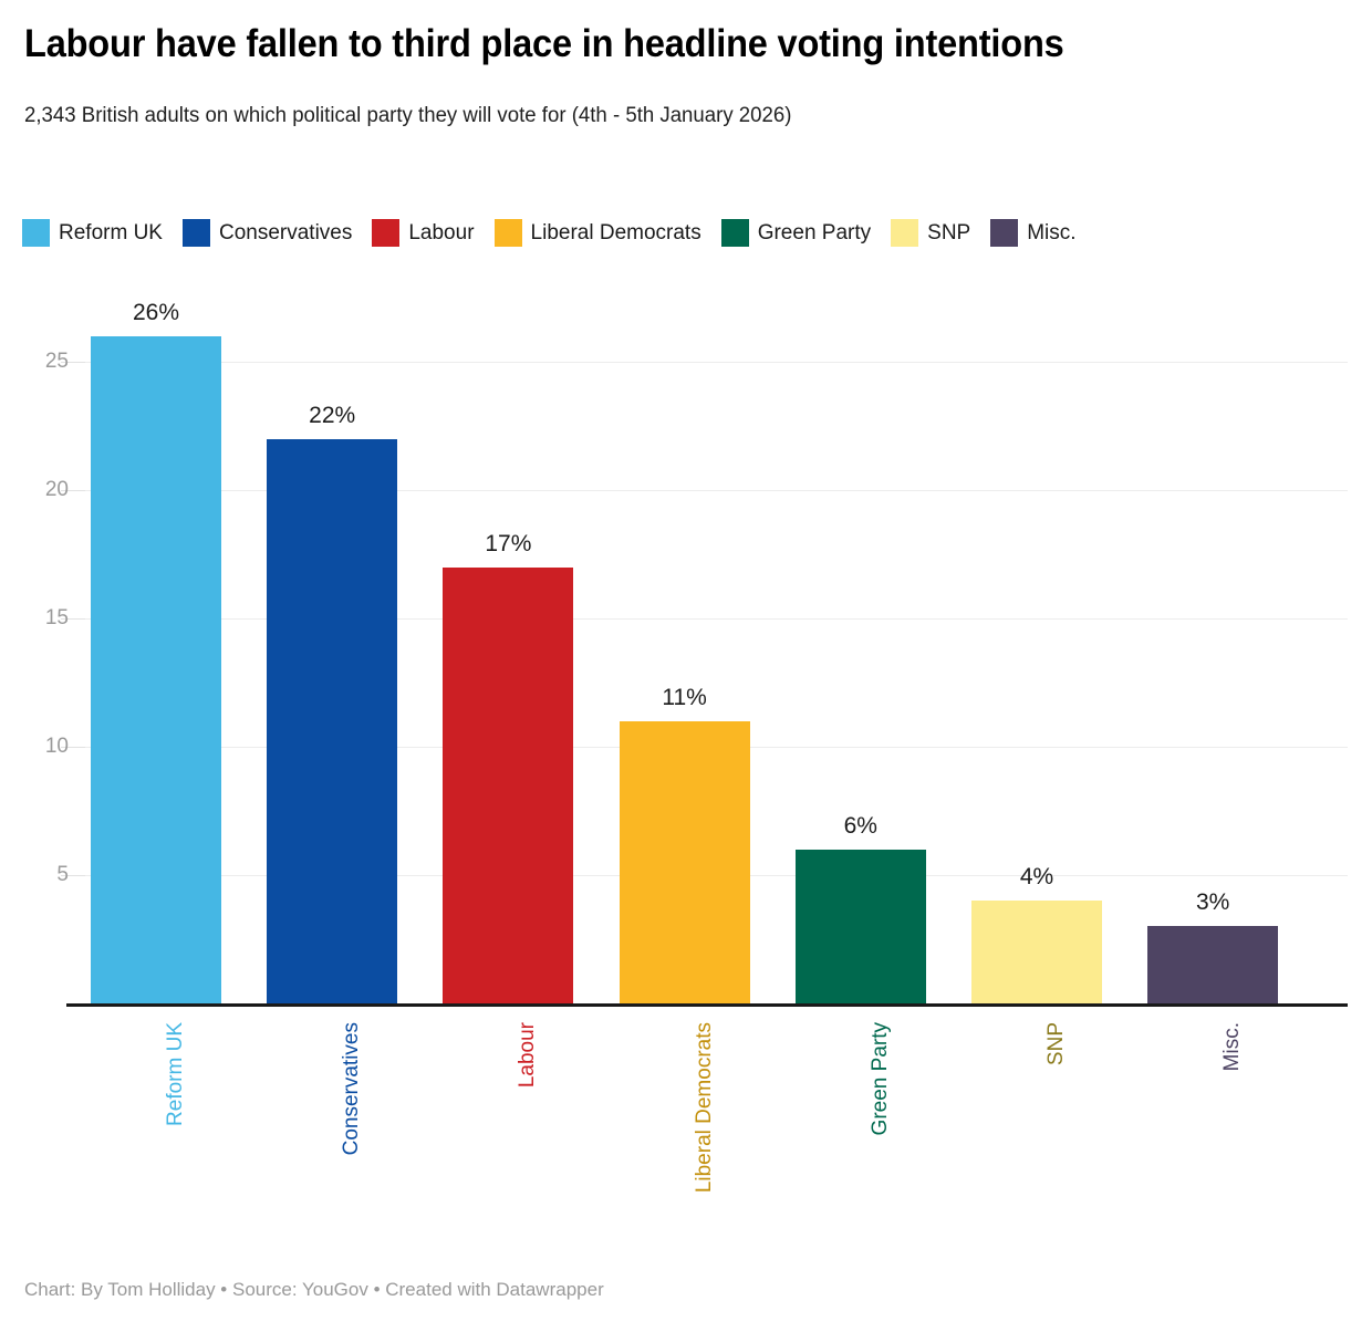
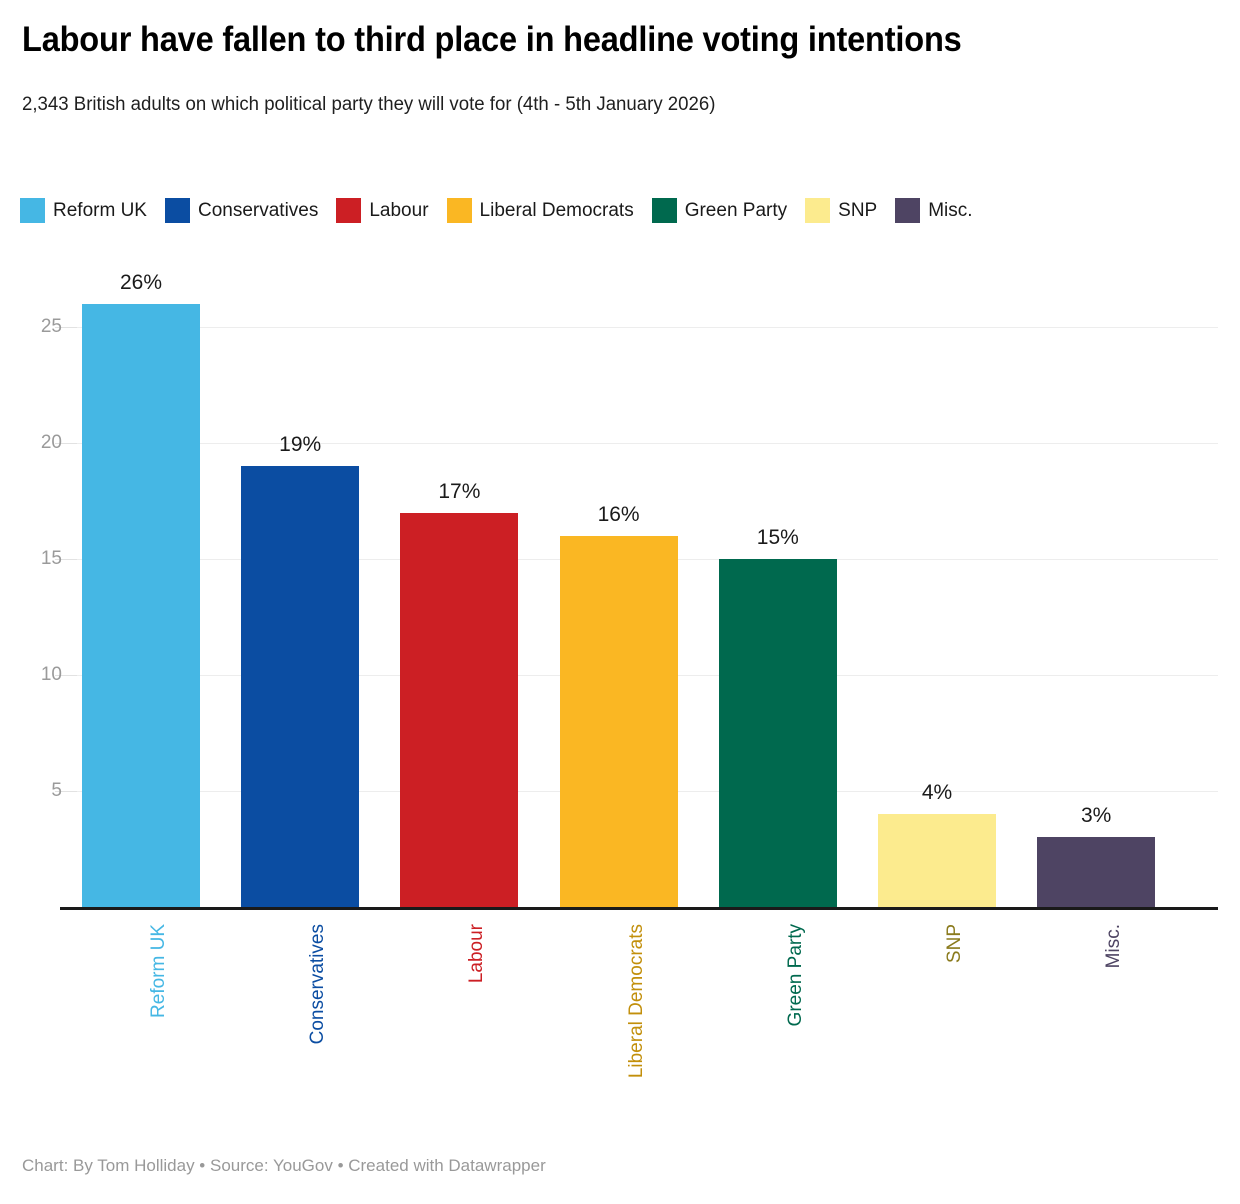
Conservatives: 22% -> 19%
Liberal Democrats: 11% -> 16%
Green Party: 6% -> 15%
